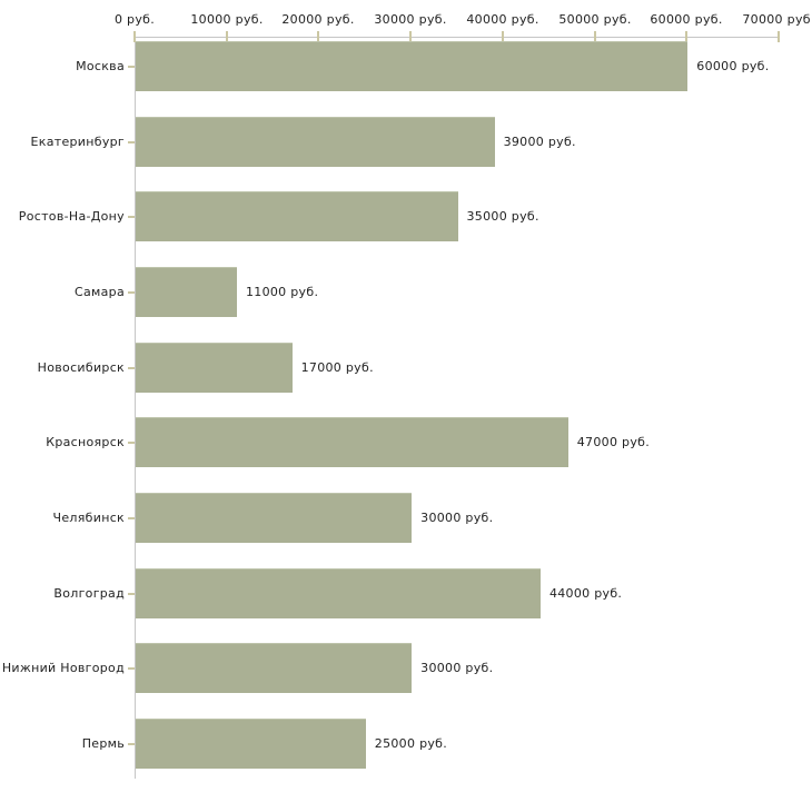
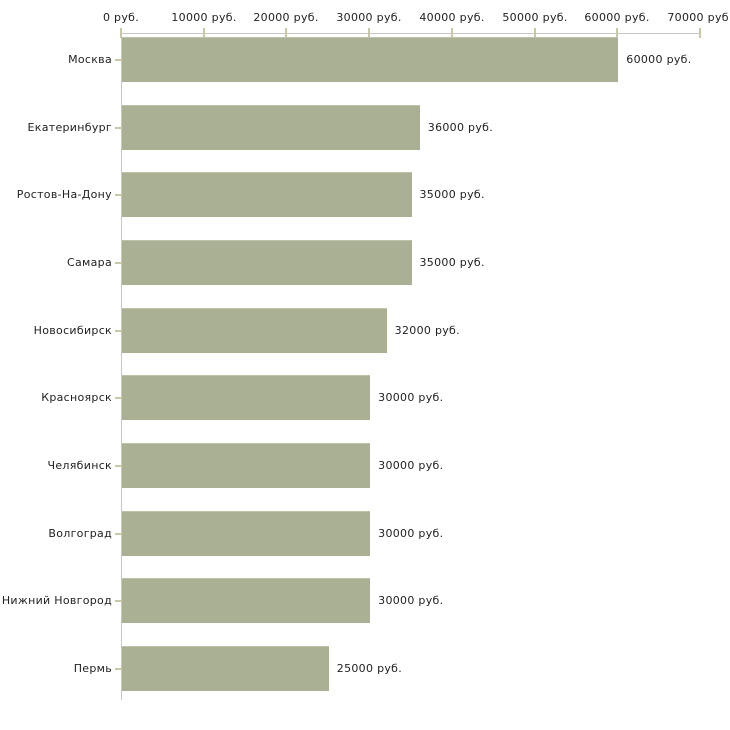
Екатеринбург: 39000 -> 36000
Самара: 11000 -> 35000
Новосибирск: 17000 -> 32000
Красноярск: 47000 -> 30000
Волгоград: 44000 -> 30000
